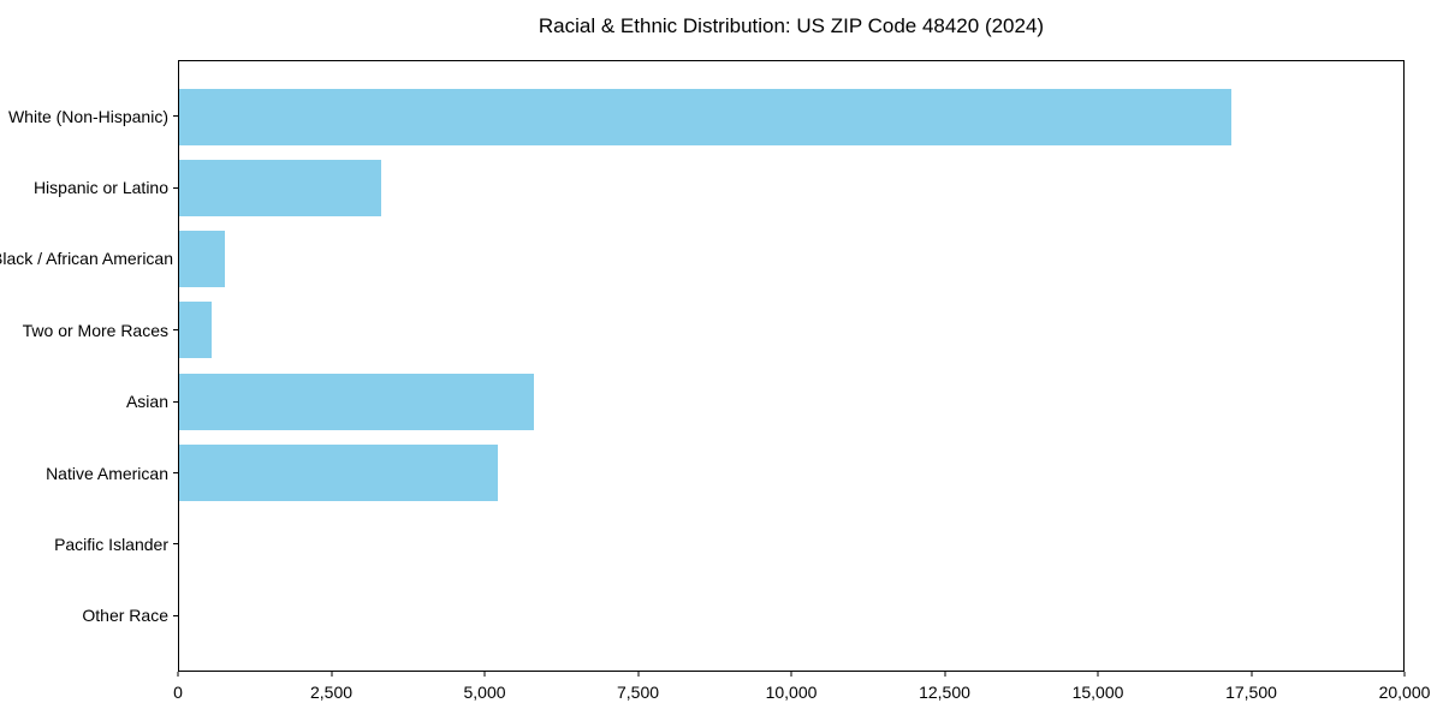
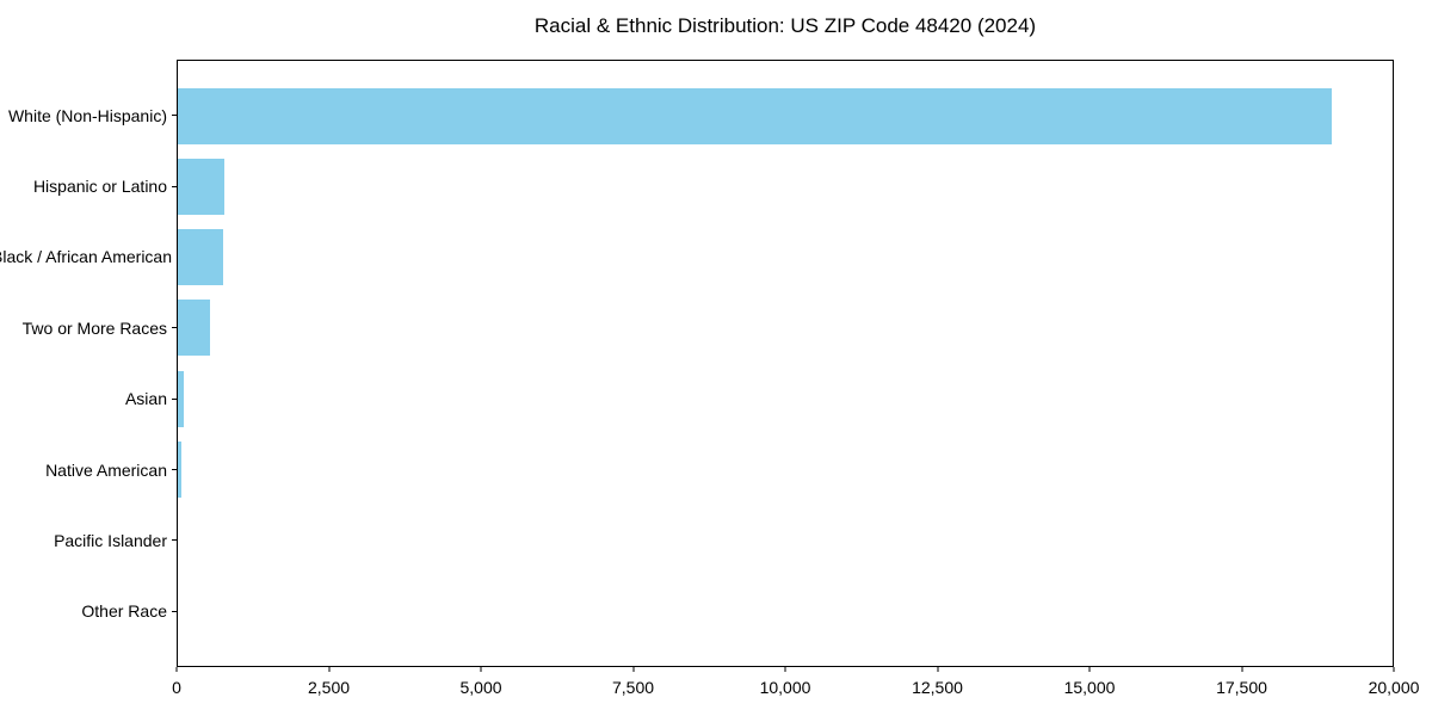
White (Non-Hispanic): 17200 -> 19000
Hispanic or Latino: 3300 -> 800
Asian: 5800 -> 100
Native American: 5200 -> 100
